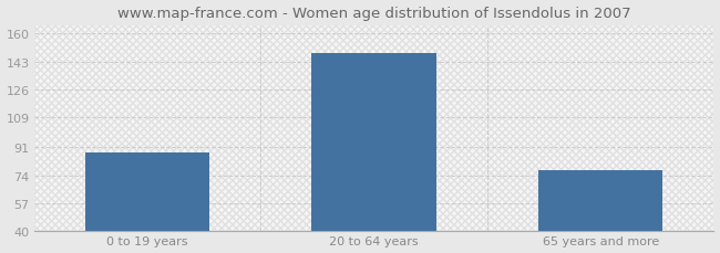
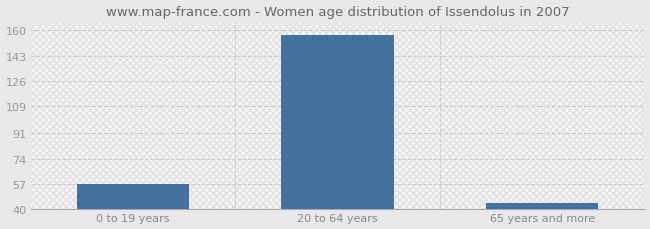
0 to 19 years: 88 -> 57
20 to 64 years: 148 -> 157
65 years and more: 77 -> 44
